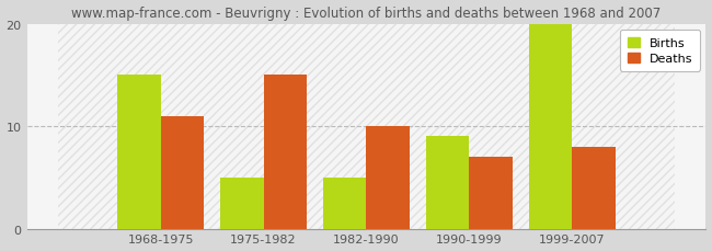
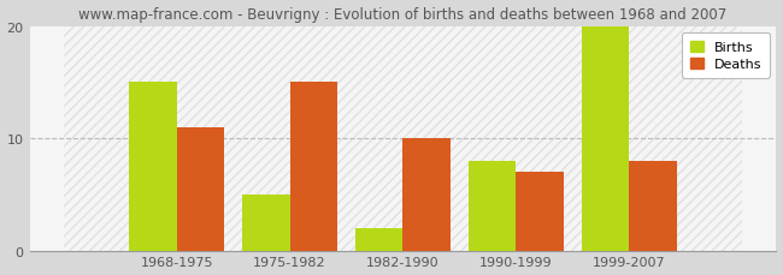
Births/1982-1990: 5 -> 2
Births/1990-1999: 9 -> 8
